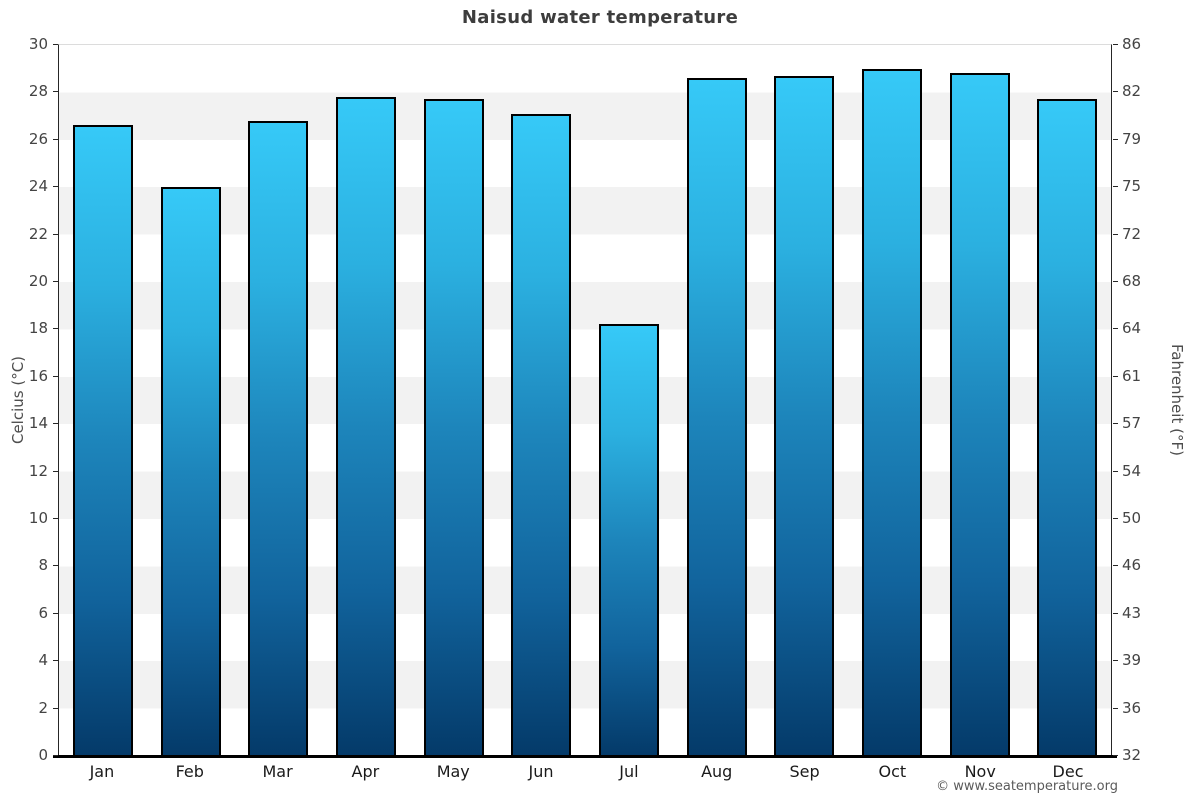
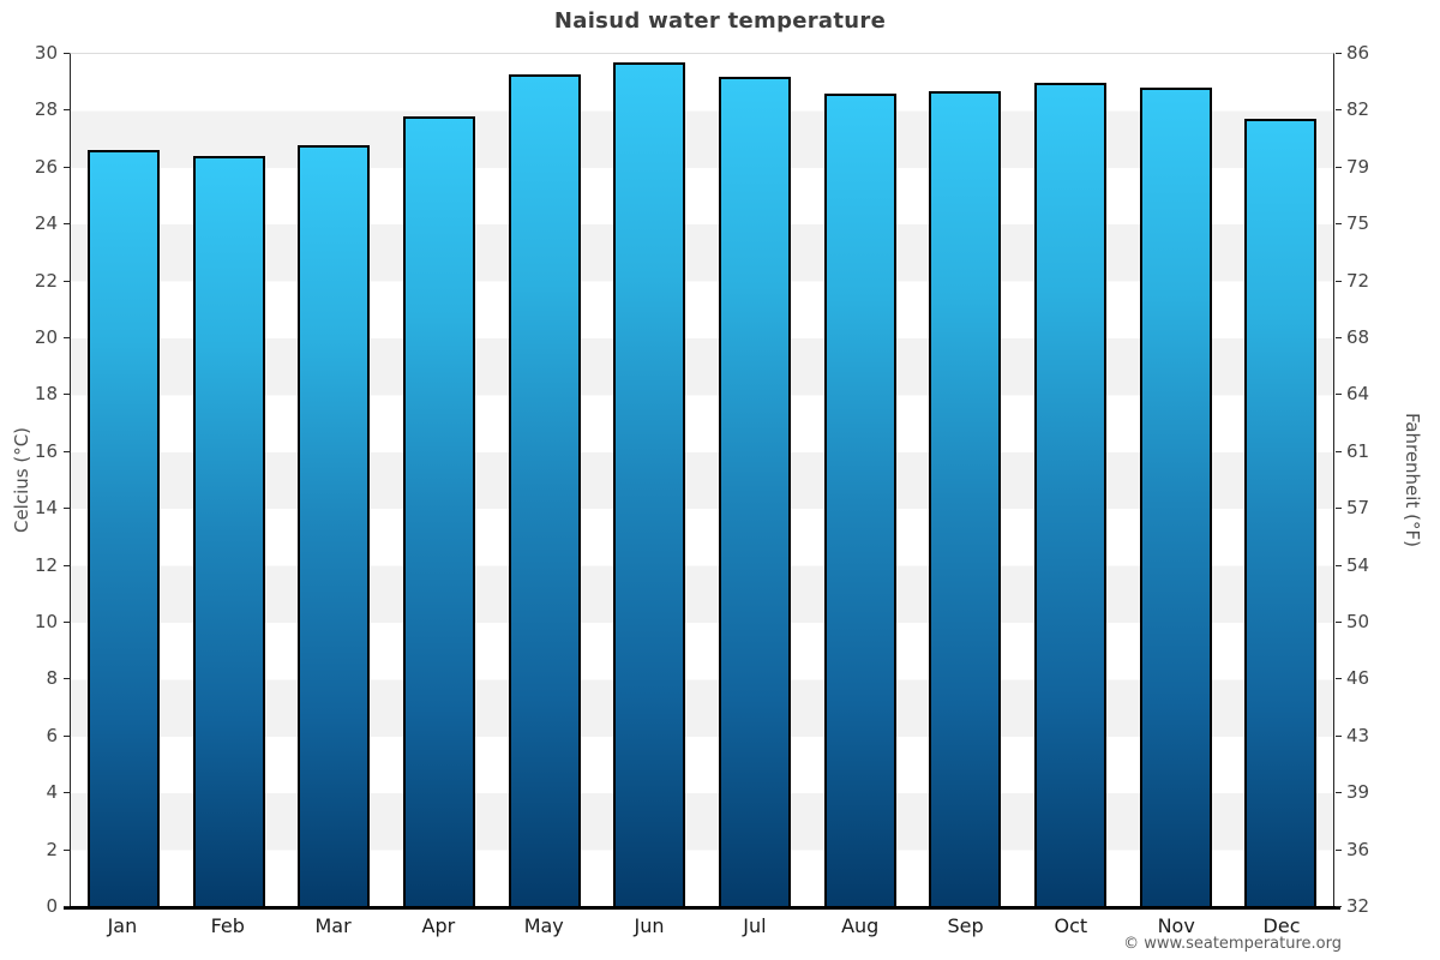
Feb: 24.0 -> 26.4
May: 27.7 -> 29.3
Jun: 27.1 -> 29.7
Jul: 18.2 -> 29.2
